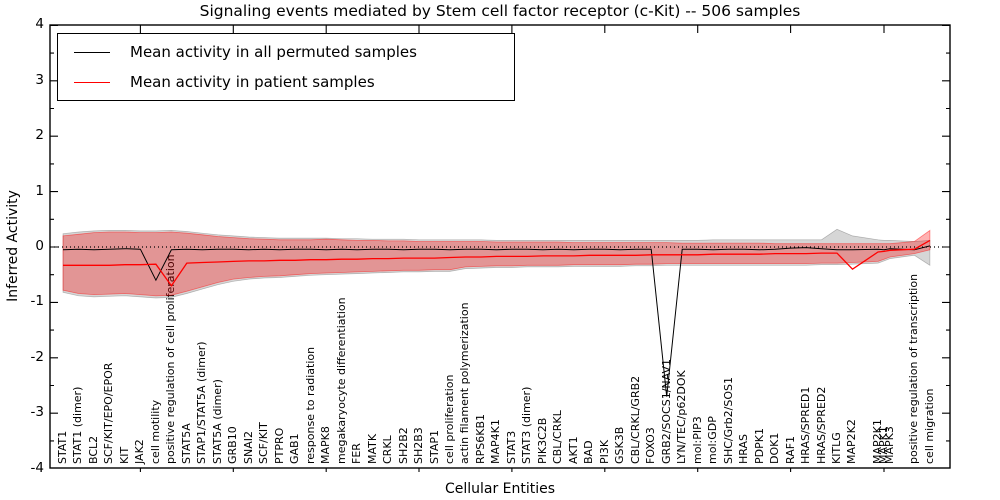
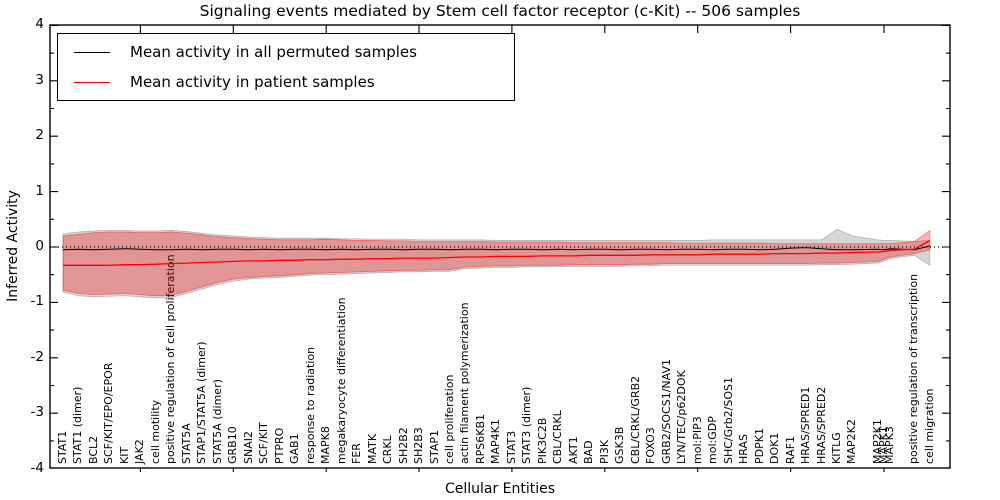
Mean activity in all permuted samples/cell motility: -0.6 -> -0.1
Mean activity in patient samples/positive regulation of cell proliferation: -0.7 -> -0.3
Mean activity in all permuted samples/GRB2/SOCS1/NAV1: -2.7 -> -0.1
Mean activity in patient samples/MAP2K2: -0.4 -> -0.1
